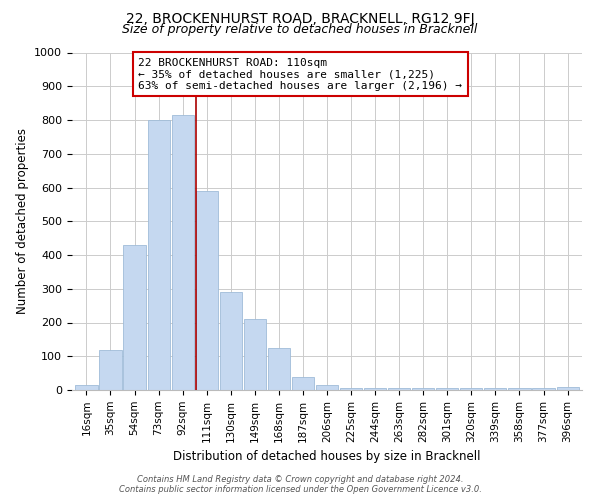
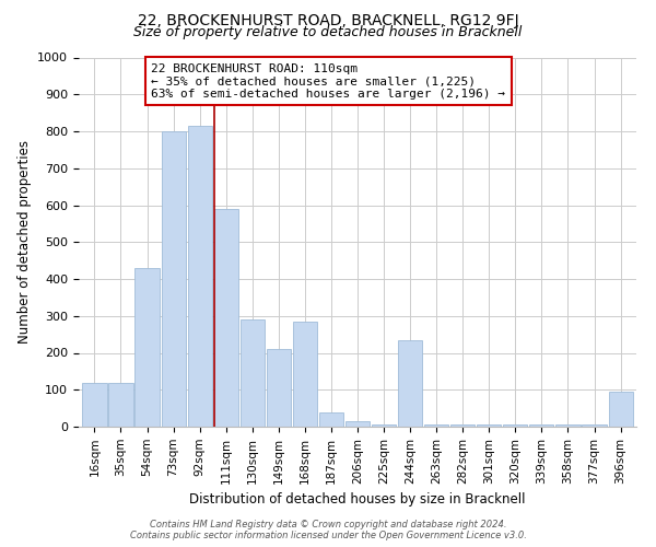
16sqm: 15 -> 120
168sqm: 125 -> 285
244sqm: 5 -> 235
396sqm: 10 -> 95
